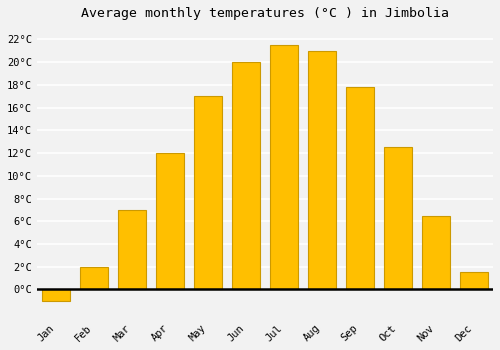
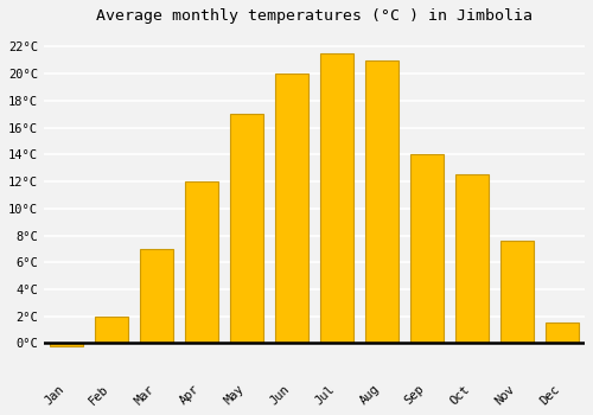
Jan: -1.0°C -> -0.2°C
Sep: 17.8°C -> 14.0°C
Nov: 6.5°C -> 7.6°C
